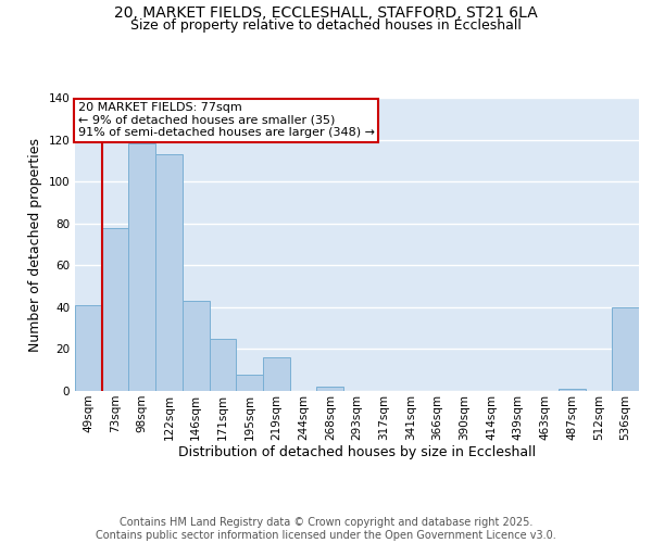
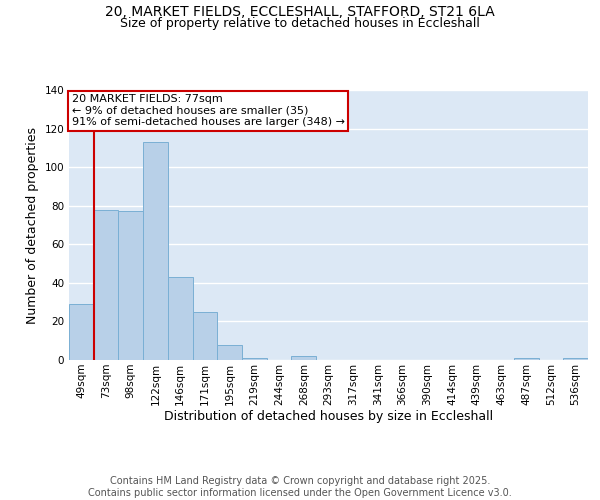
49sqm: 41 -> 29
98sqm: 118 -> 77
219sqm: 16 -> 1
536sqm: 40 -> 1
